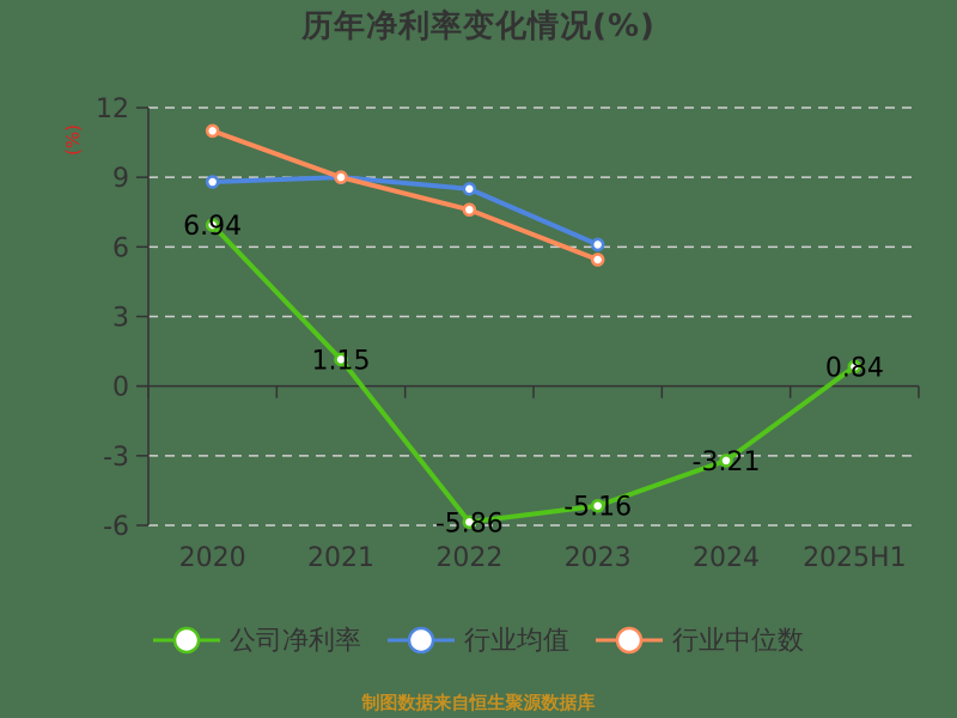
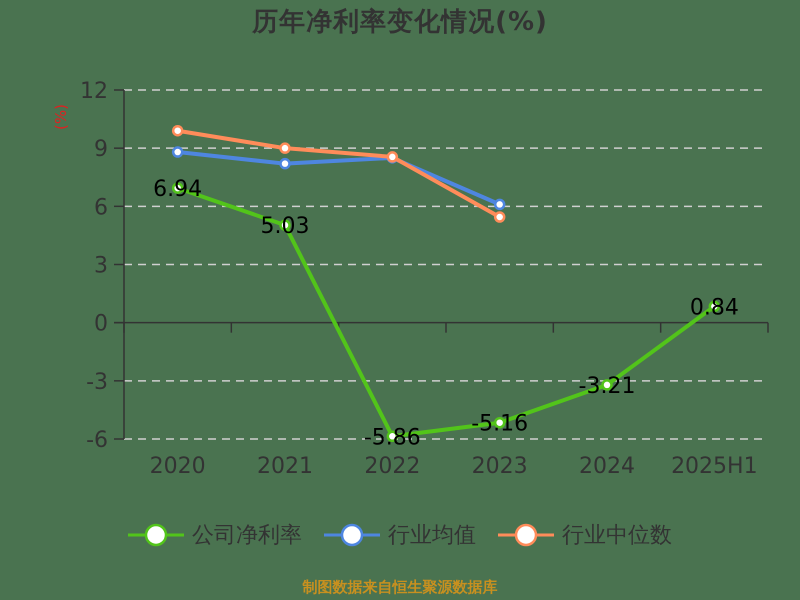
行业中位数/2020: 11.0 -> 9.9
公司净利率/2021: 1.15 -> 5.03
行业均值/2021: 9.0 -> 8.2
行业中位数/2022: 7.6 -> 8.6
